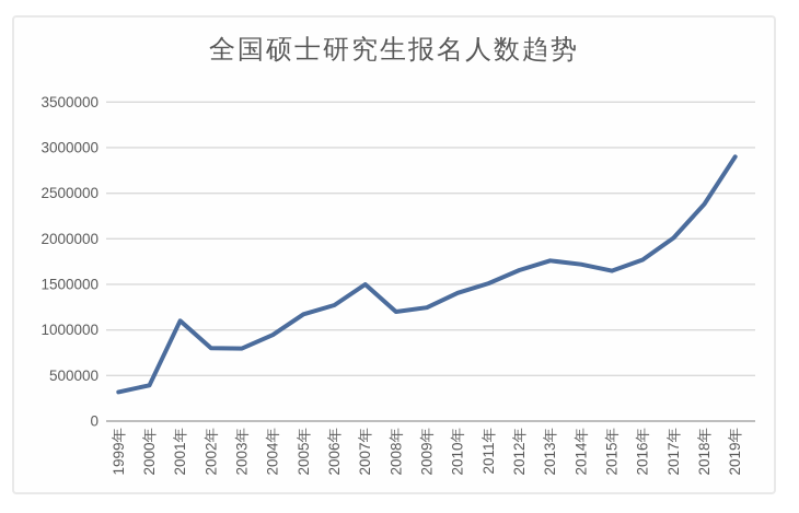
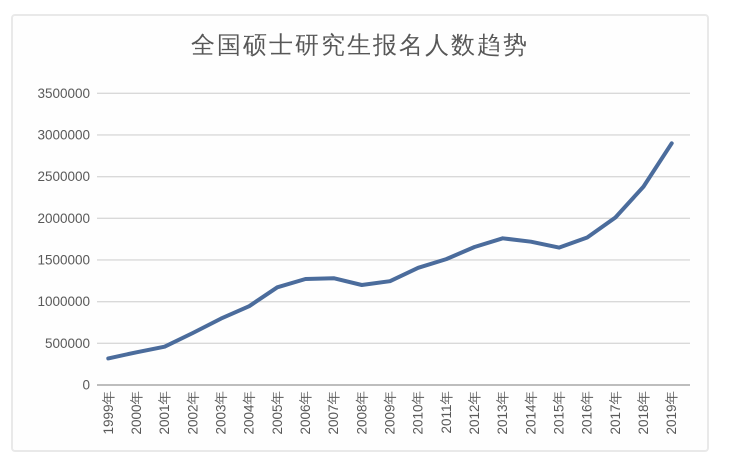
2001年: 1100000 -> 500000
2002年: 800000 -> 600000
2007年: 1500000 -> 1300000
